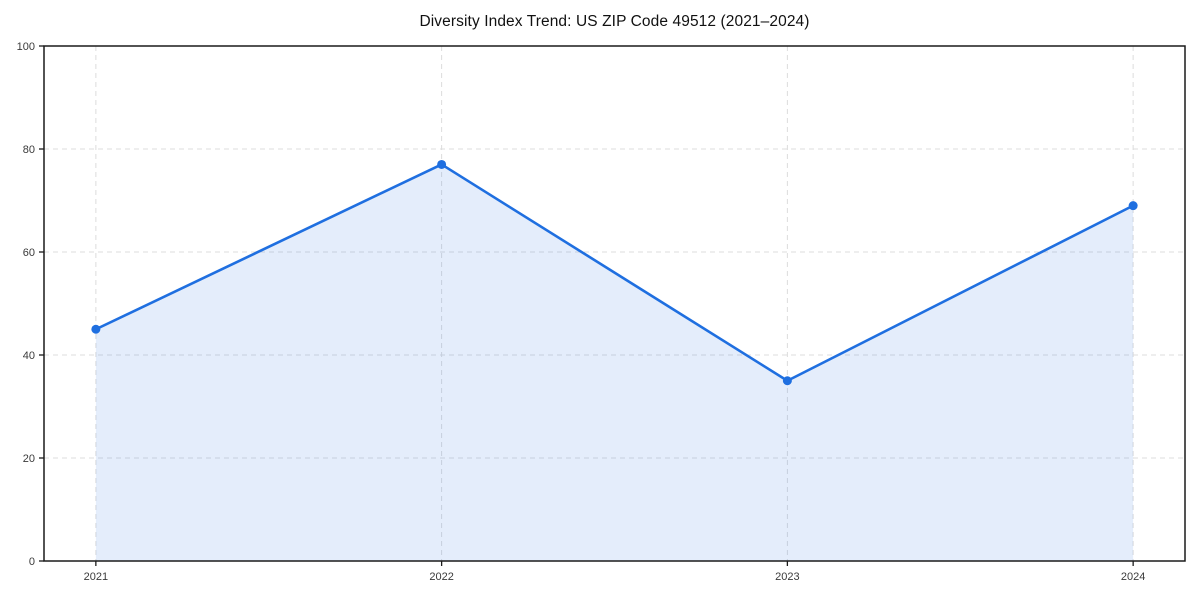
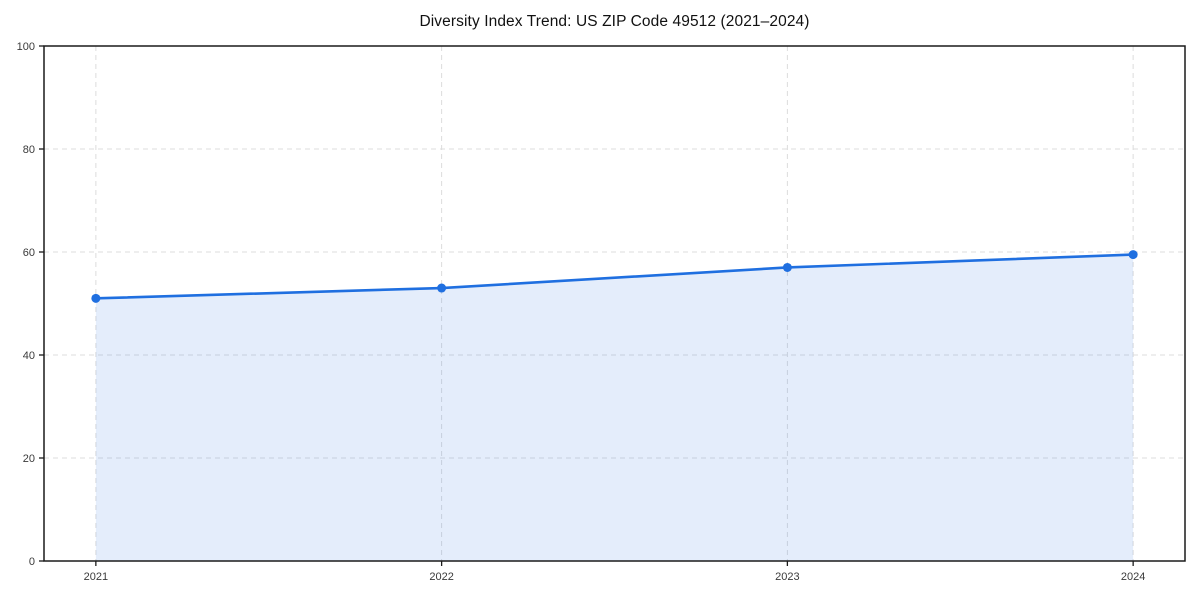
2021: 45 -> 51
2022: 77 -> 53
2023: 35 -> 57
2024: 69 -> 60
